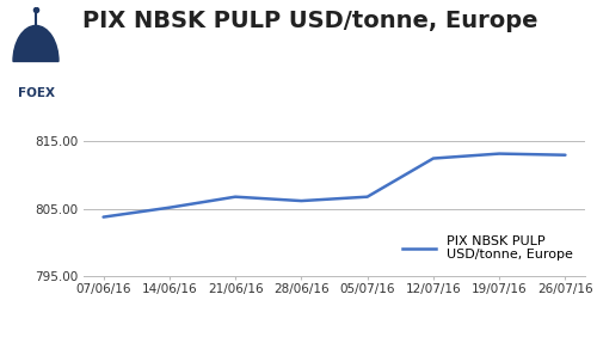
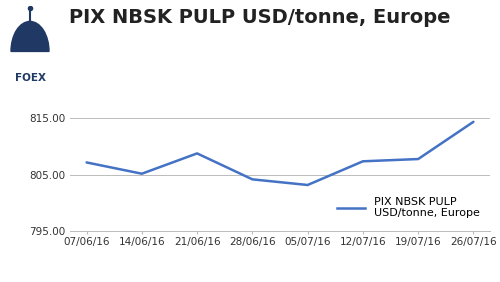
07/06/16: 803.8 -> 807.2
21/06/16: 806.8 -> 808.8
28/06/16: 806.2 -> 804.2
05/07/16: 806.8 -> 803.2
12/07/16: 812.5 -> 807.4
19/07/16: 813.2 -> 807.8
26/07/16: 813.0 -> 814.4
